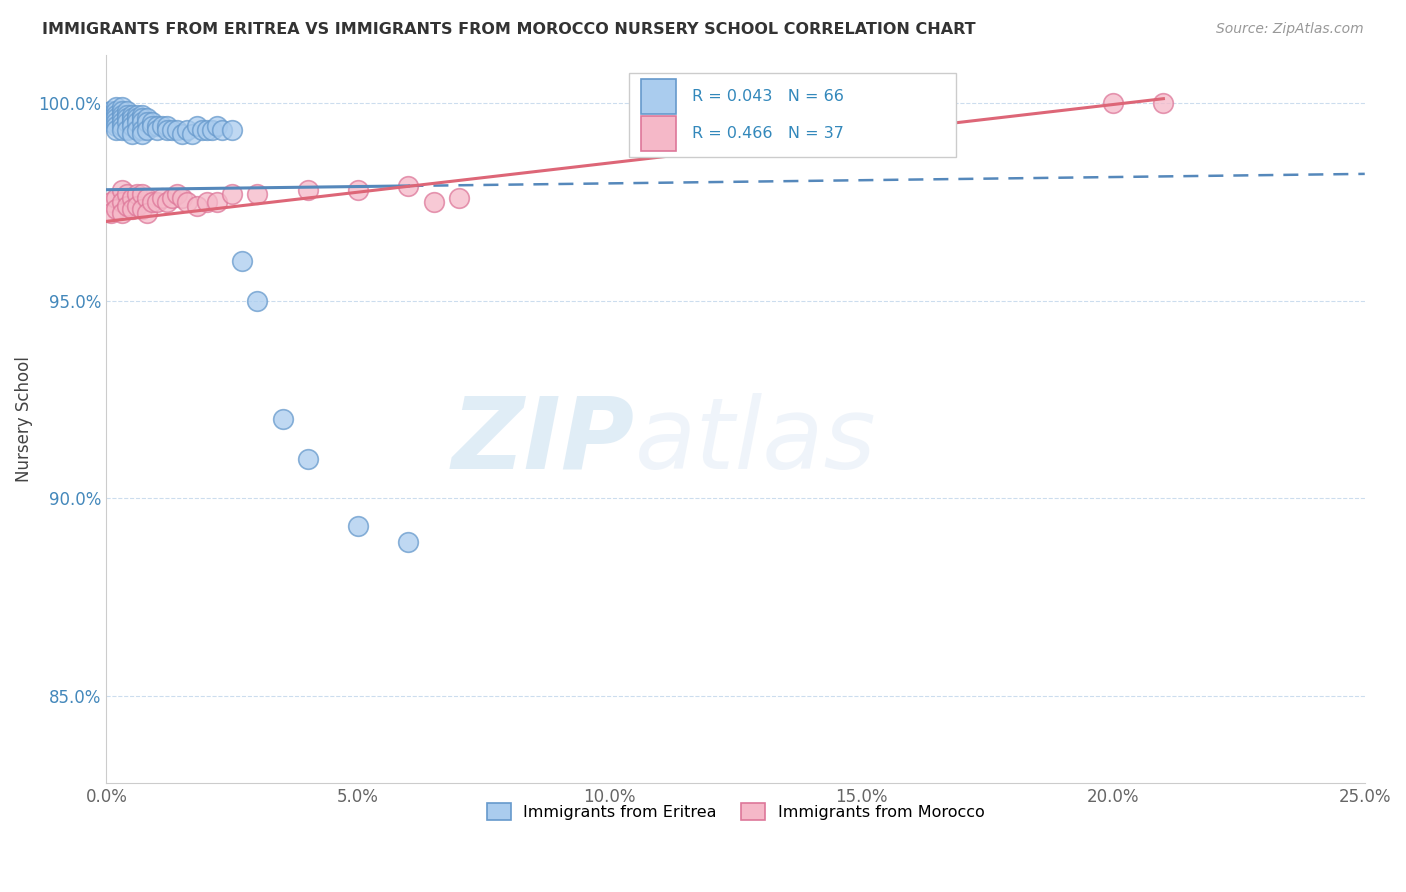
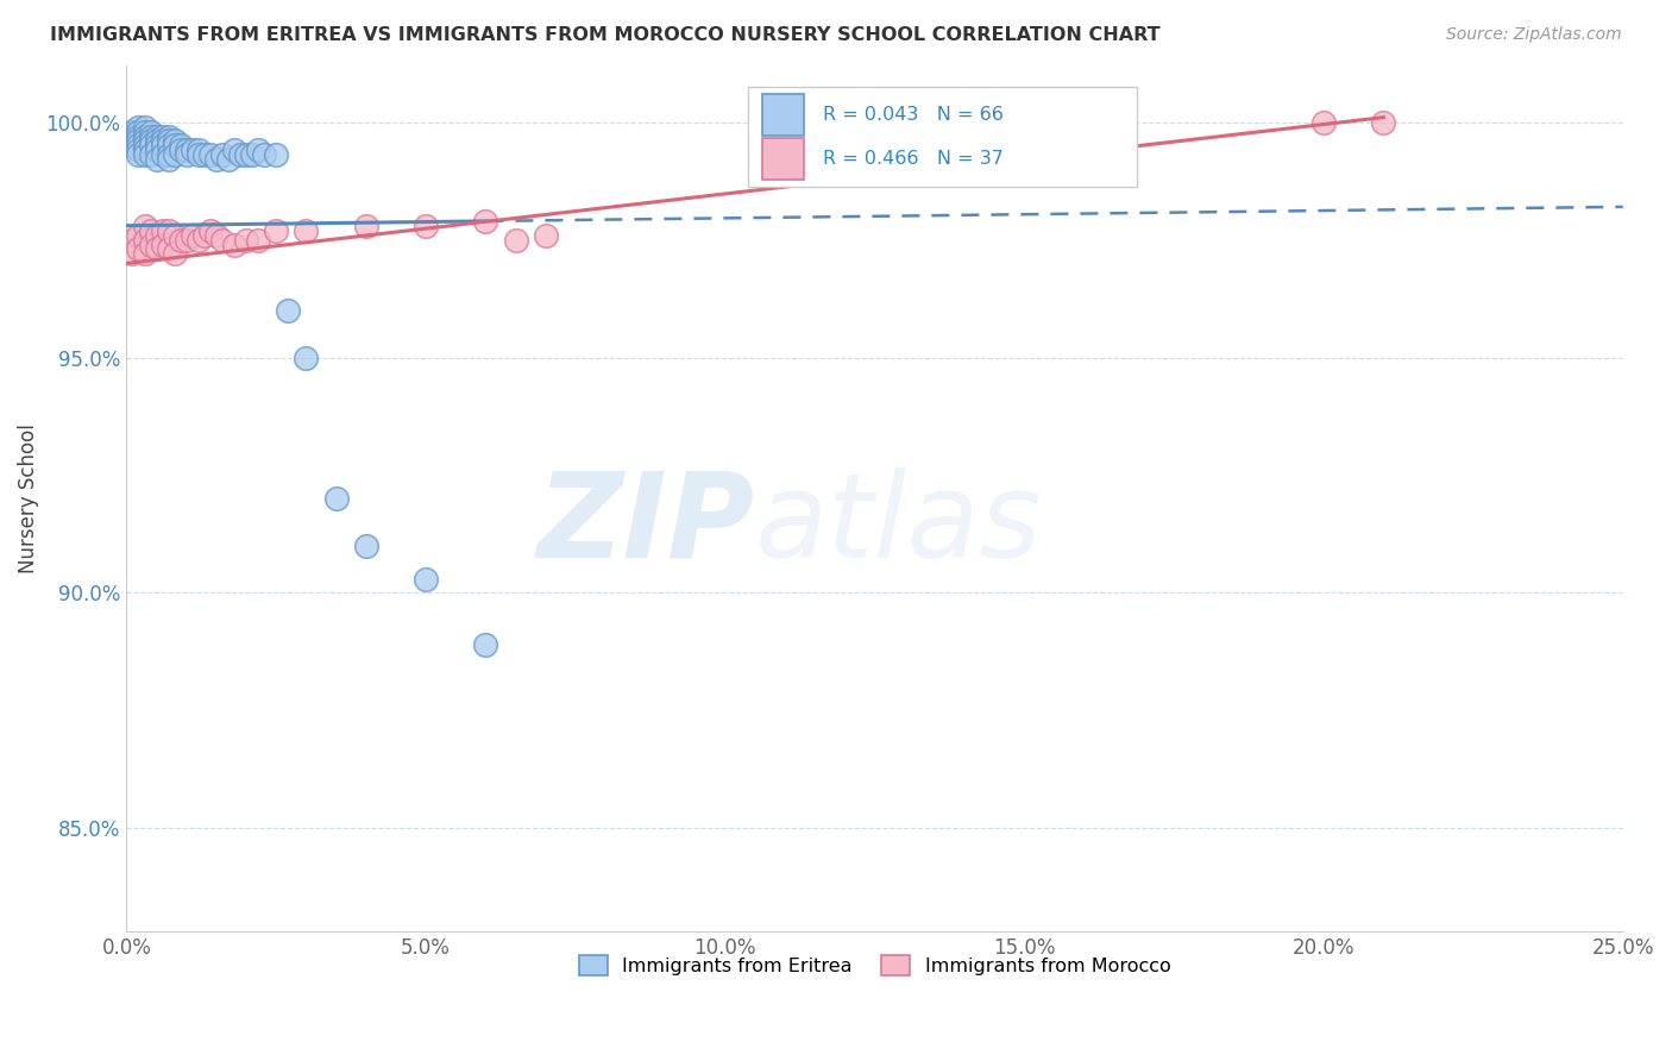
Immigrants from Eritrea/5.0%: 89.3% -> 90.3%
